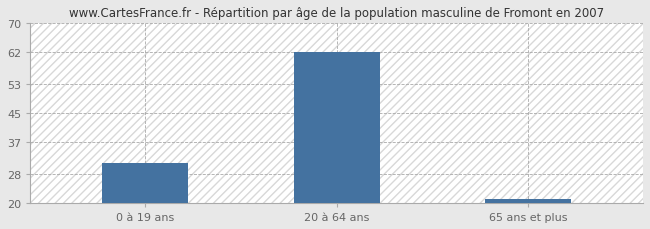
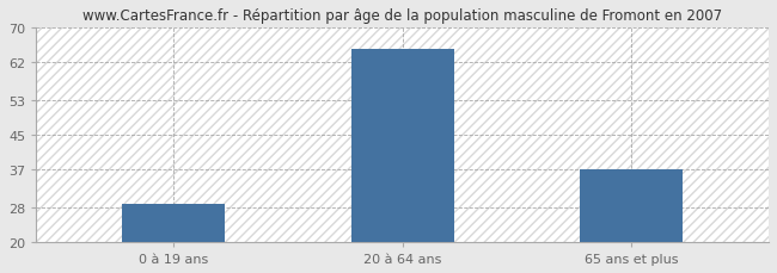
0 à 19 ans: 31 -> 29
20 à 64 ans: 62 -> 65
65 ans et plus: 21 -> 37
